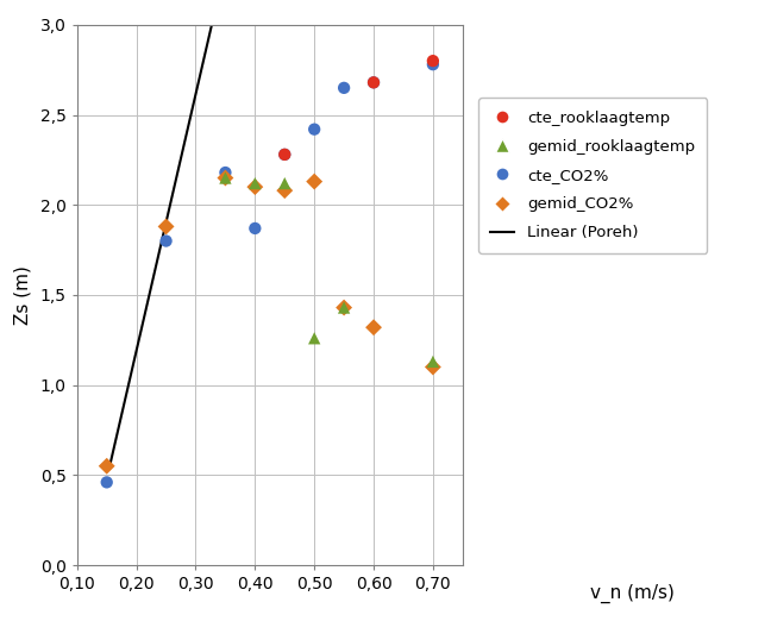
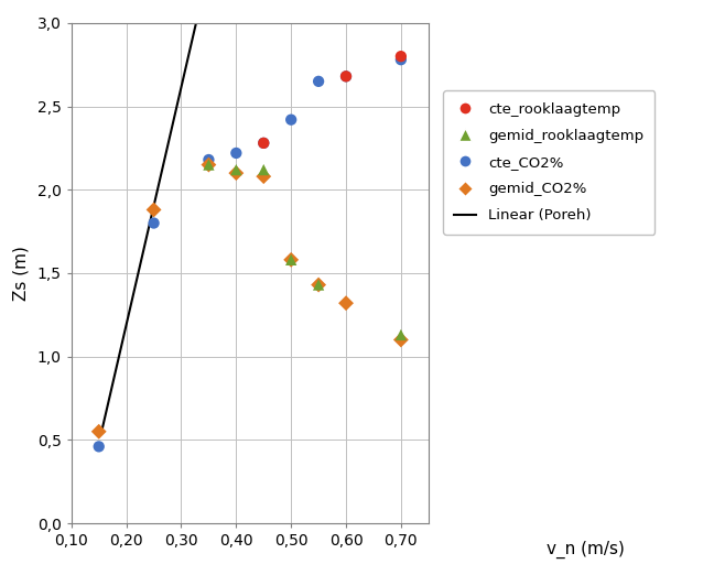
cte_CO2%/0,40: 1,87 -> 2,22
gemid_rooklaagtemp/0,50: 1,26 -> 1,58
gemid_CO2%/0,50: 2,13 -> 1,58
